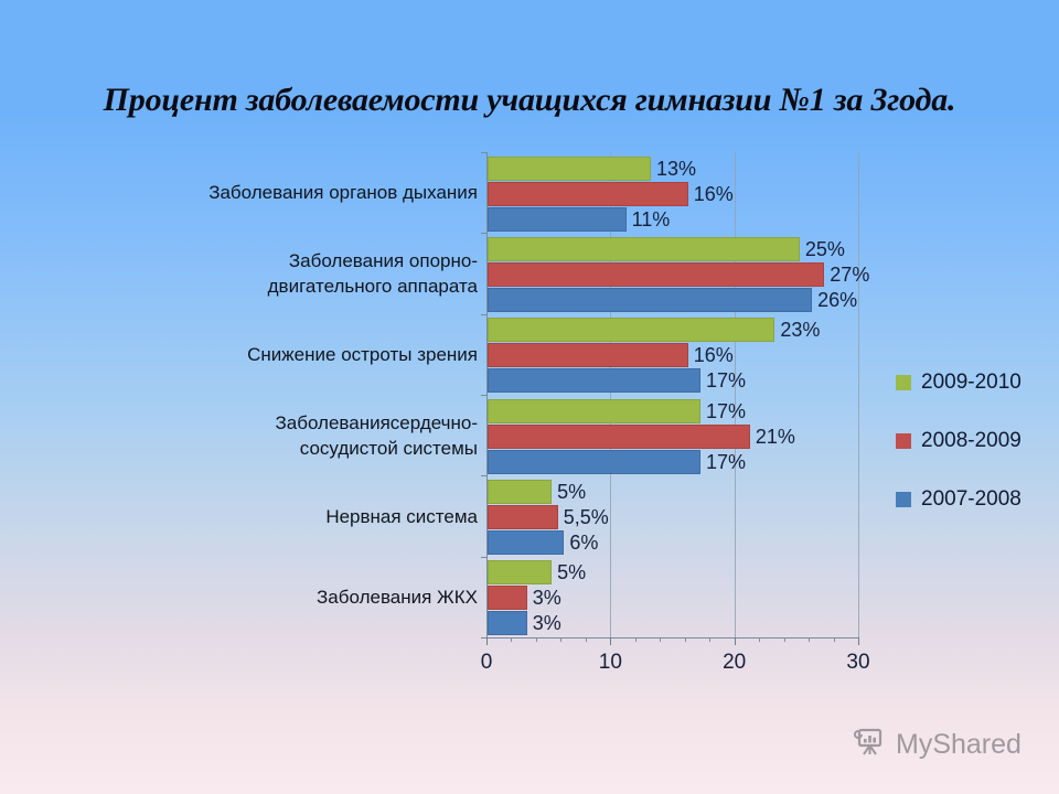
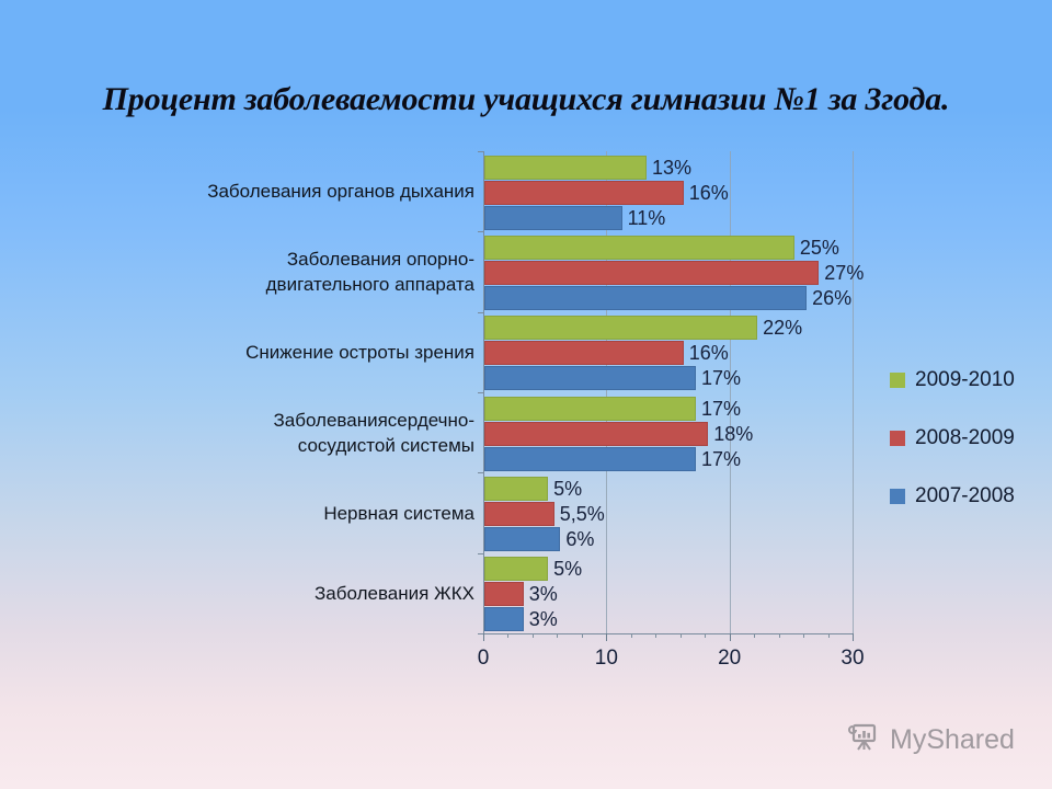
2009-2010/Снижение остроты зрения: 23% -> 22%
2008-2009/Заболеваниясердечно-сосудистой системы: 21% -> 18%
